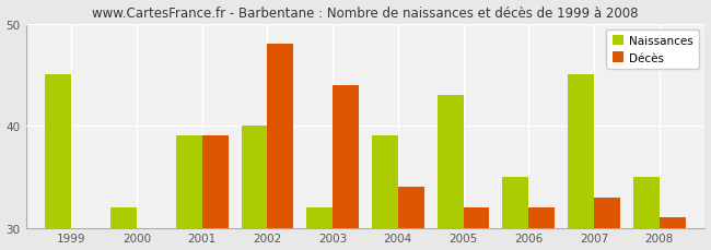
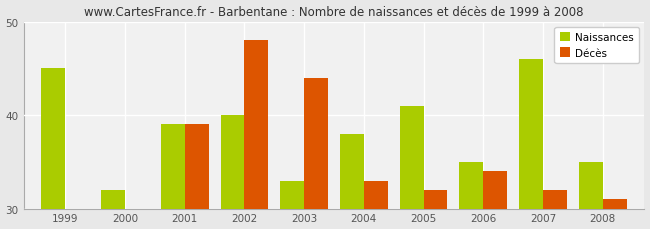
Naissances/2003: 32 -> 33
Naissances/2004: 39 -> 38
Décès/2004: 34 -> 33
Naissances/2005: 43 -> 41
Décès/2006: 32 -> 34
Naissances/2007: 45 -> 46
Décès/2007: 33 -> 32
